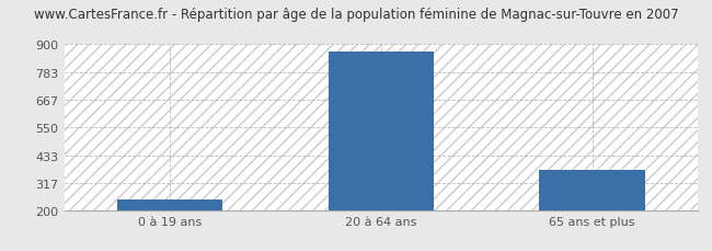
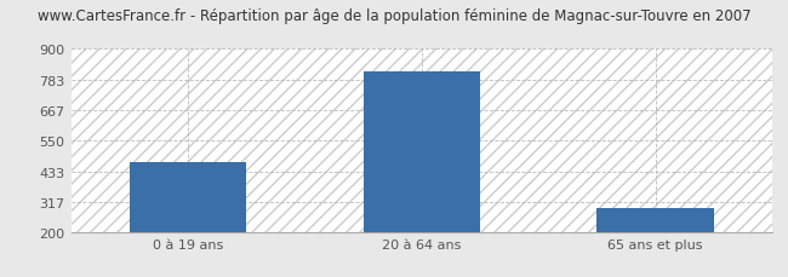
0 à 19 ans: 248 -> 470
20 à 64 ans: 868 -> 815
65 ans et plus: 373 -> 295
